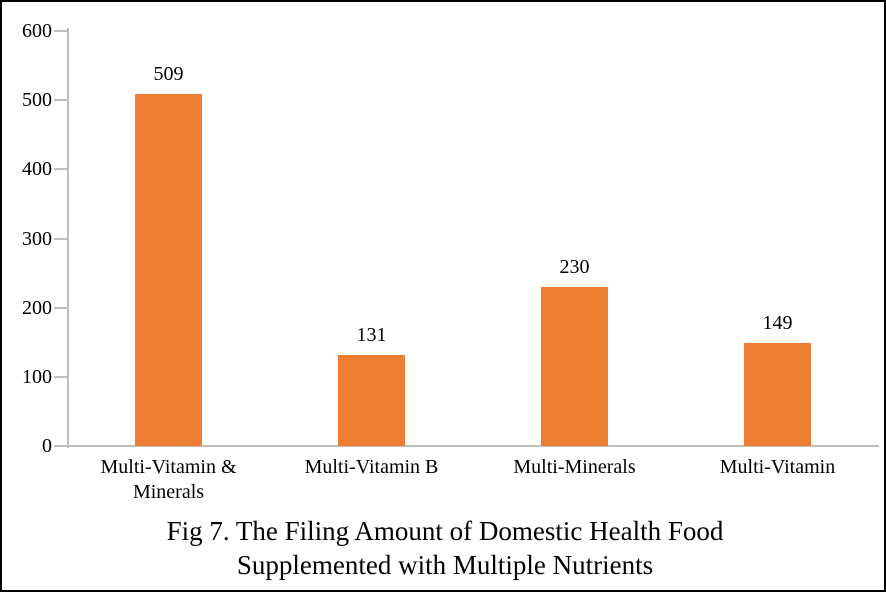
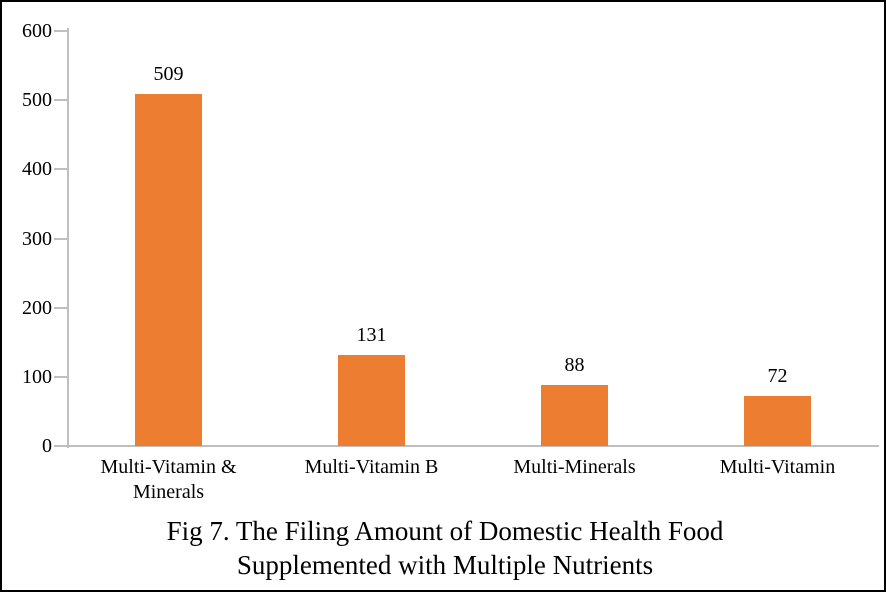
Multi-Minerals: 230 -> 88
Multi-Vitamin: 149 -> 72
